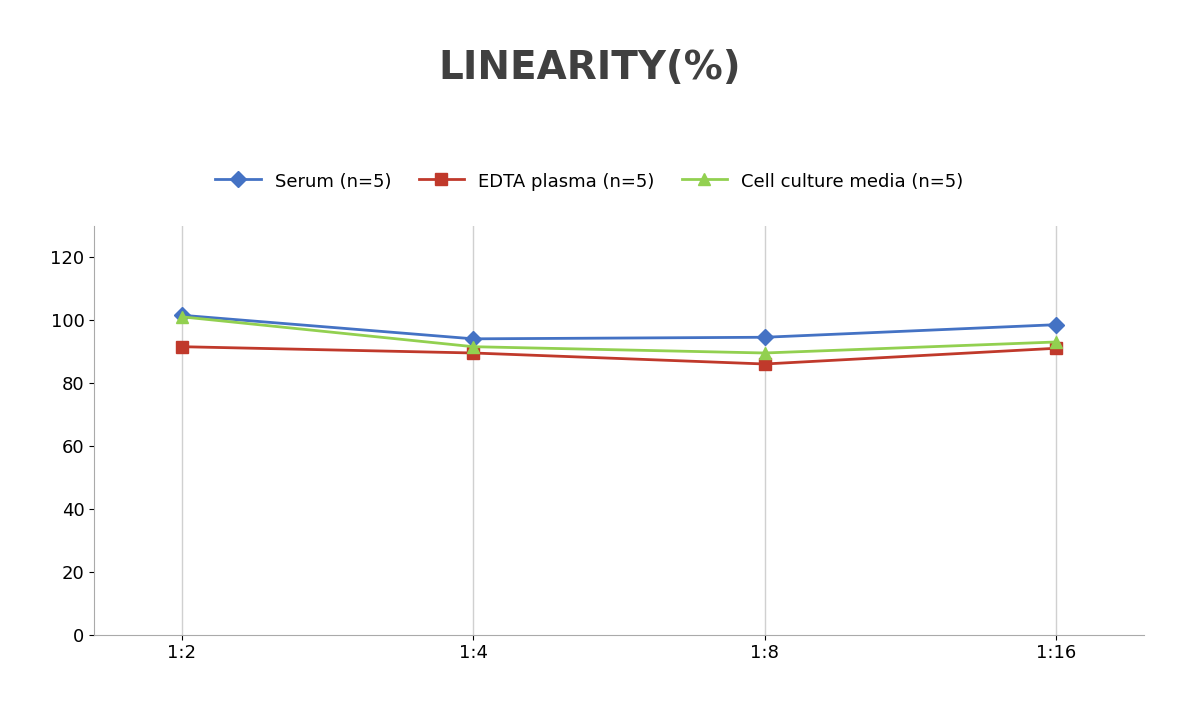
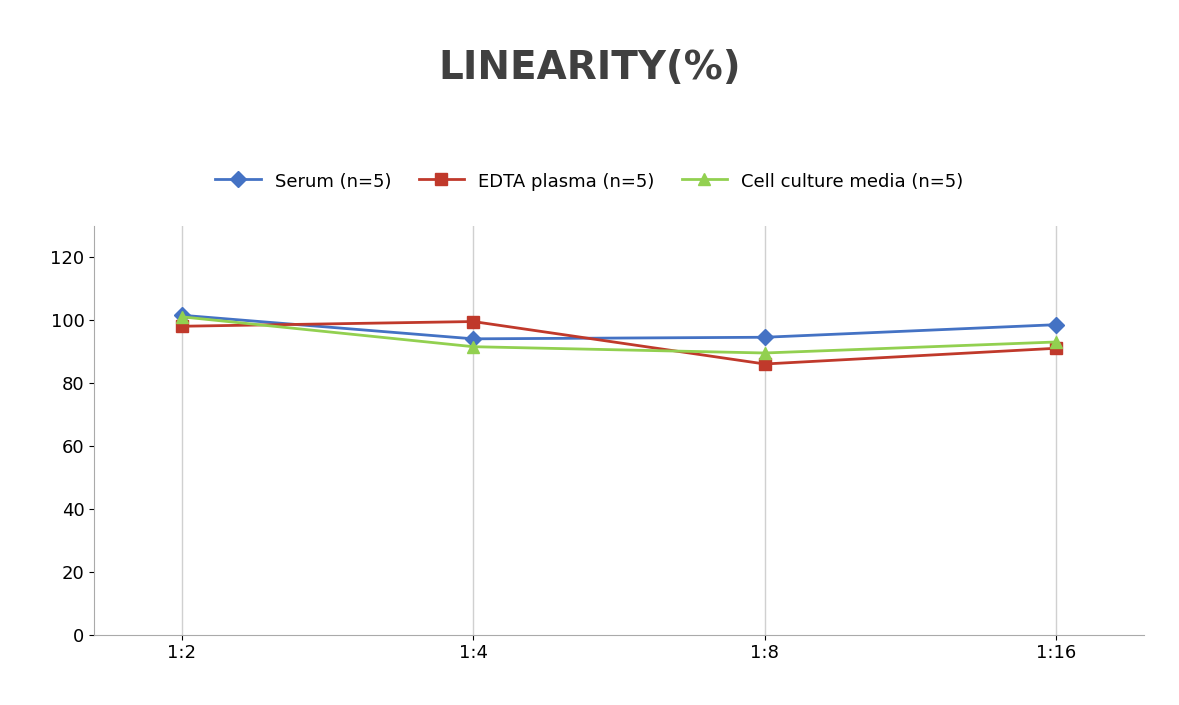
EDTA plasma (n=5)/1:2: 91.5 -> 98.0
EDTA plasma (n=5)/1:4: 89.5 -> 99.5
